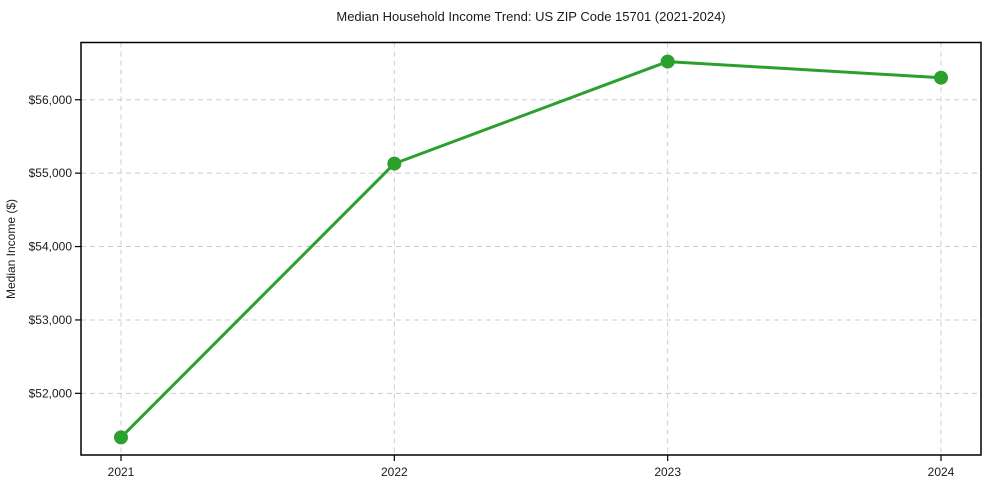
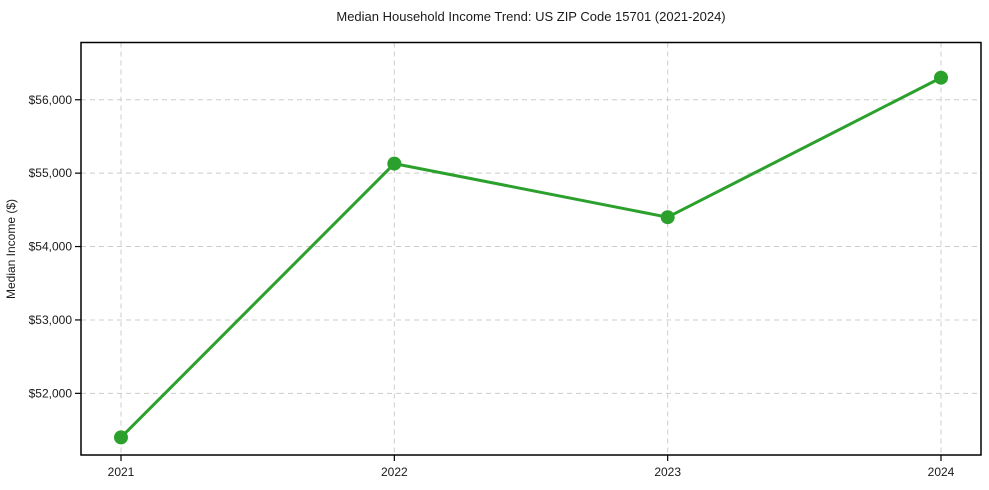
2023: $56500 -> $54400
